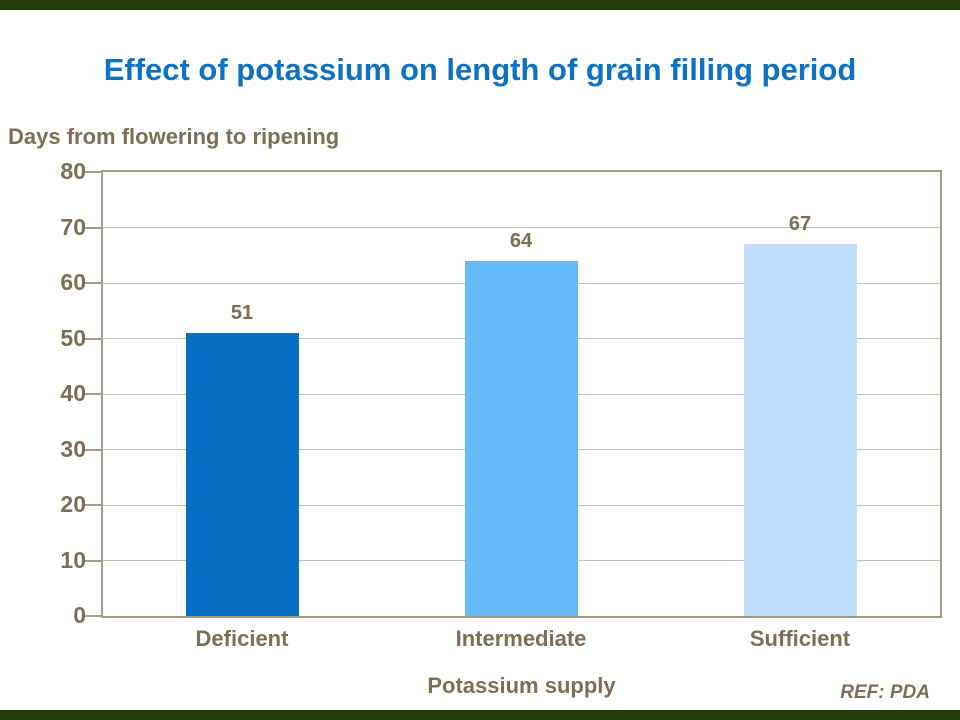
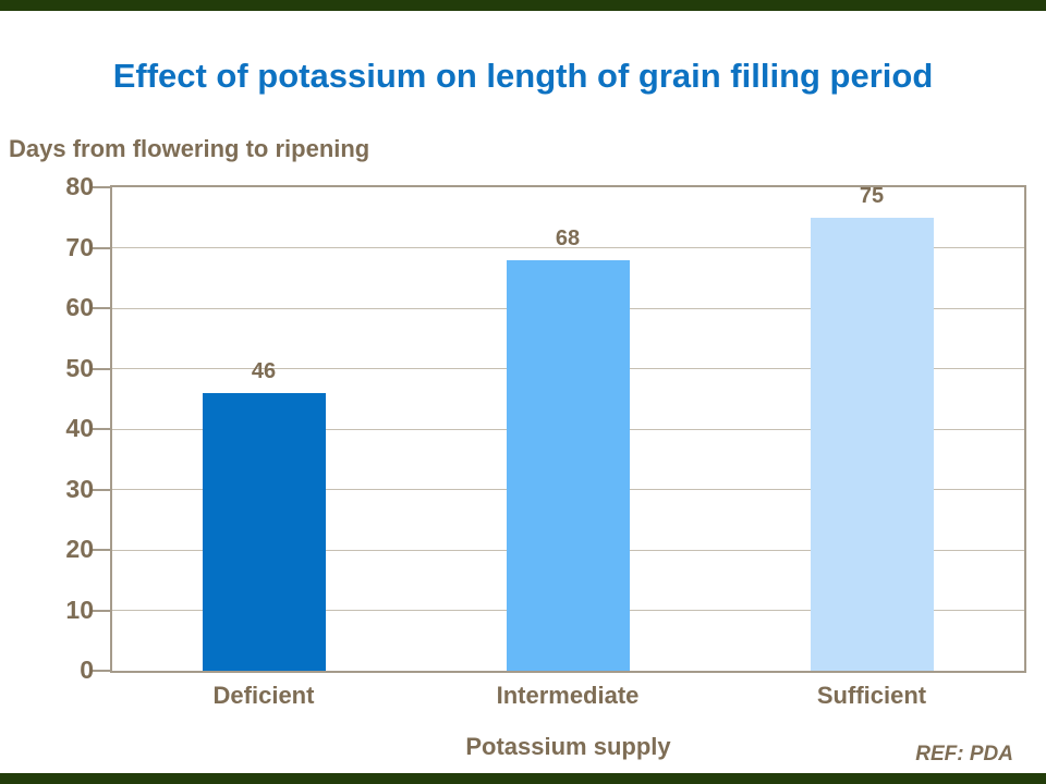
Deficient: 51 -> 46
Intermediate: 64 -> 68
Sufficient: 67 -> 75
